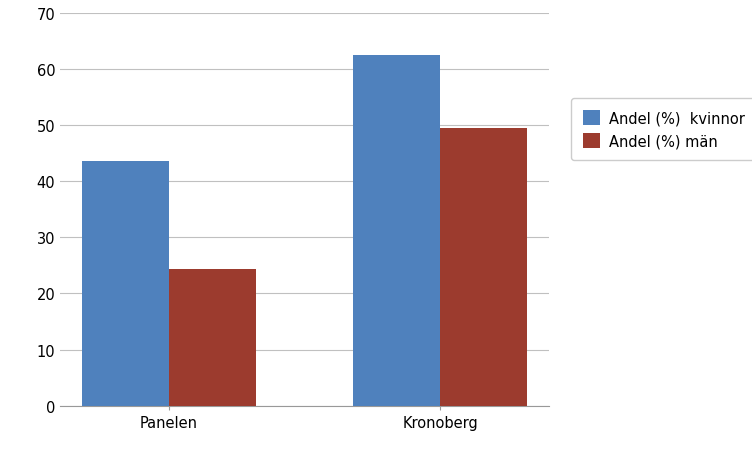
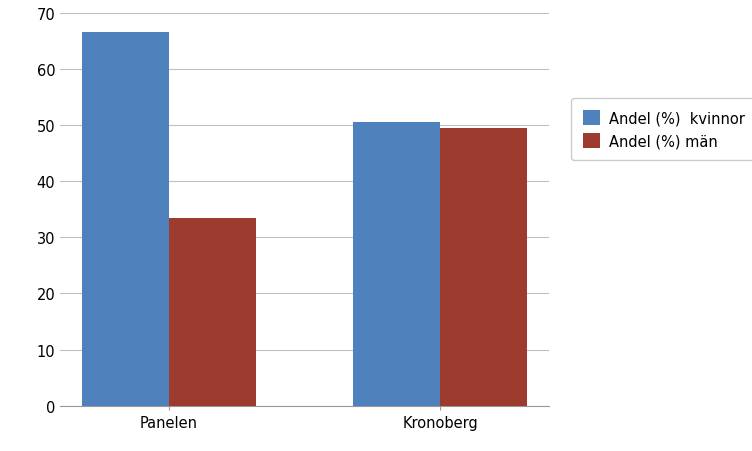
Andel (%) kvinnor/Panelen: 43.6 -> 66.5
Andel (%) män/Panelen: 24.4 -> 33.5
Andel (%) kvinnor/Kronoberg: 62.4 -> 50.5
